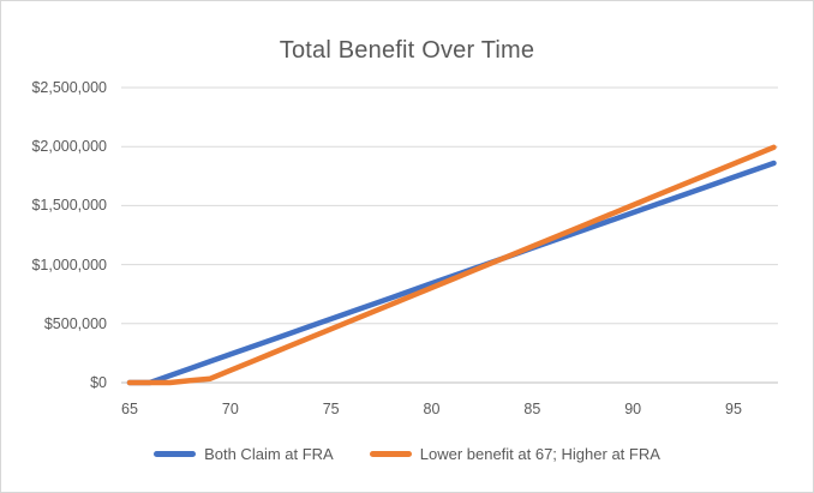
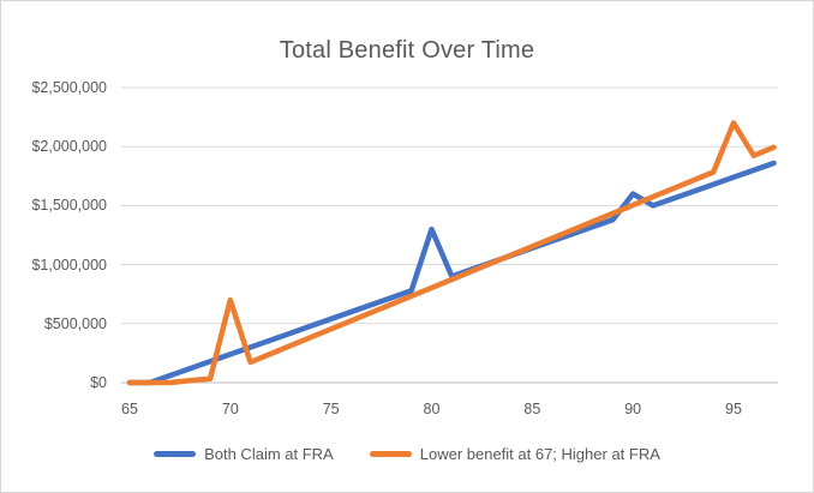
Lower benefit at 67; Higher at FRA/70: $100000 -> $700000
Both Claim at FRA/80: $800000 -> $1300000
Both Claim at FRA/90: $1400000 -> $1600000
Lower benefit at 67; Higher at FRA/95: $1900000 -> $2200000
